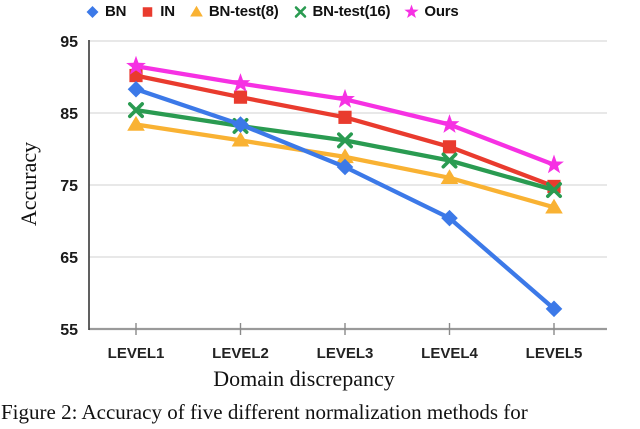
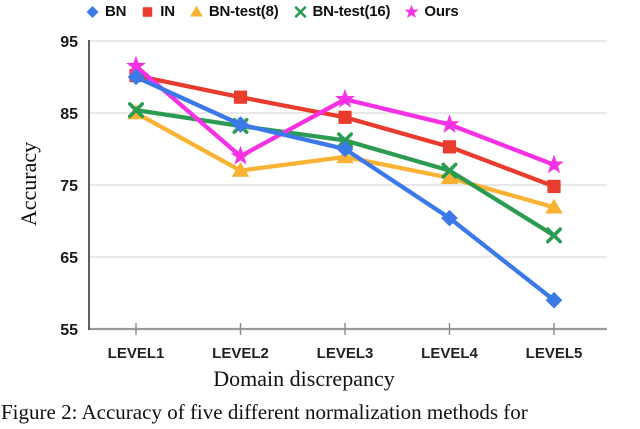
BN/LEVEL1: 88 -> 90
BN-test(8)/LEVEL1: 83 -> 85
BN-test(8)/LEVEL2: 81 -> 77
Ours/LEVEL2: 89 -> 79
BN/LEVEL3: 78 -> 80
BN-test(16)/LEVEL4: 78 -> 77
BN/LEVEL5: 58 -> 59
BN-test(16)/LEVEL5: 74 -> 68
